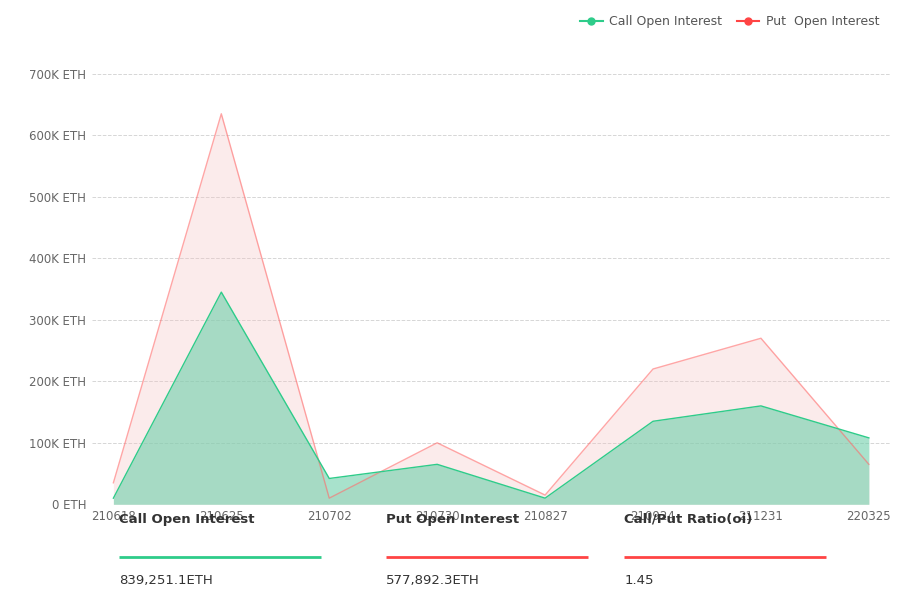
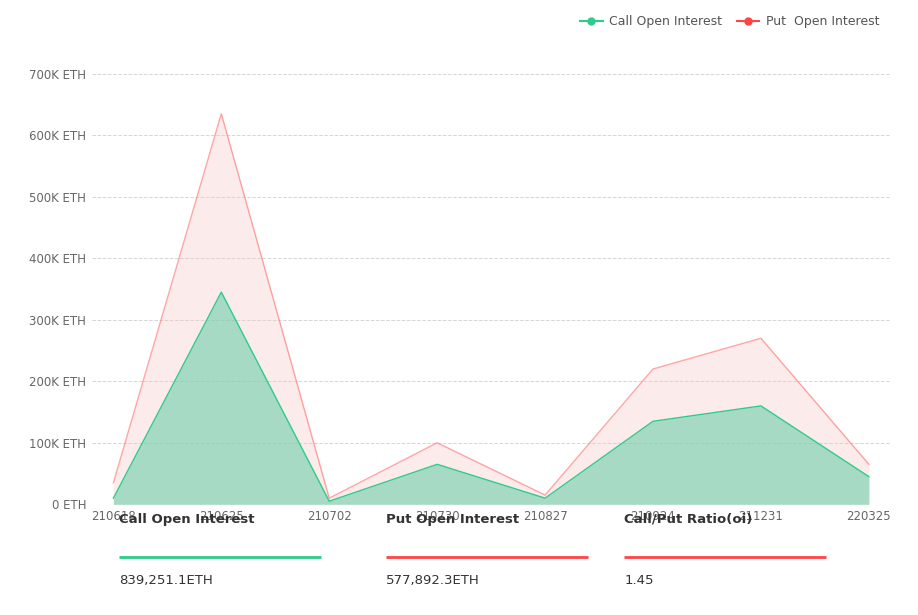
Call Open Interest/210702: 42K ETH -> 5K ETH
Call Open Interest/220325: 108K ETH -> 45K ETH
